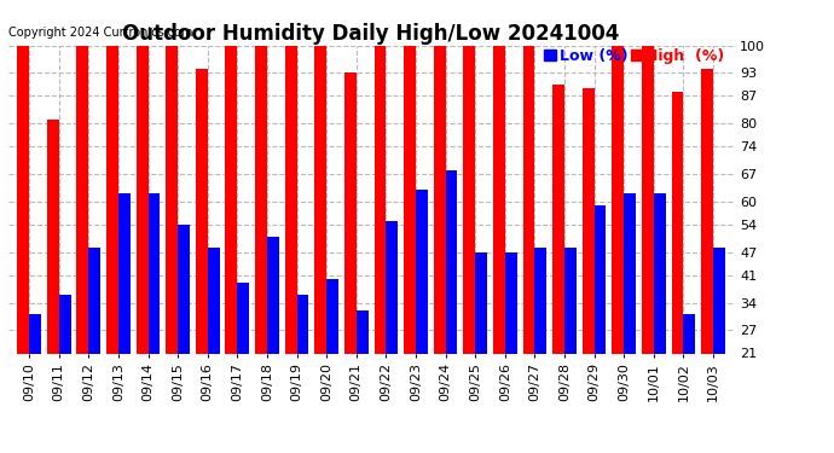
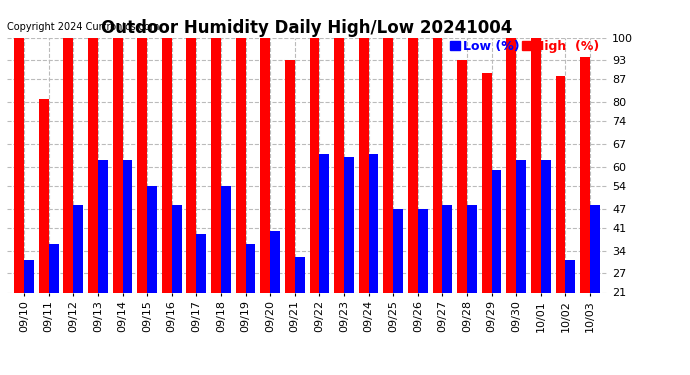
High (%)/09/16: 94 -> 100
Low (%)/09/18: 51 -> 54
Low (%)/09/22: 55 -> 64
Low (%)/09/24: 68 -> 64
High (%)/09/28: 90 -> 93
